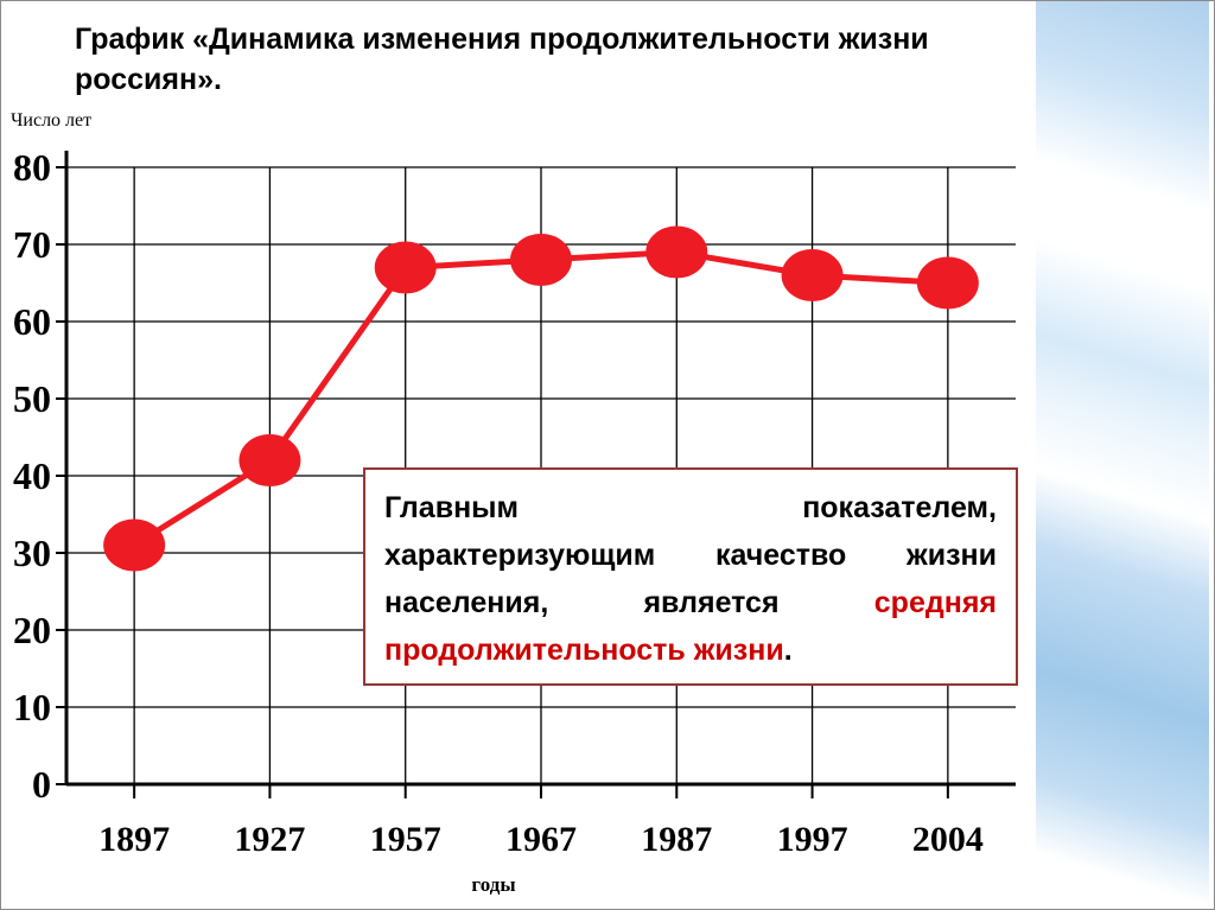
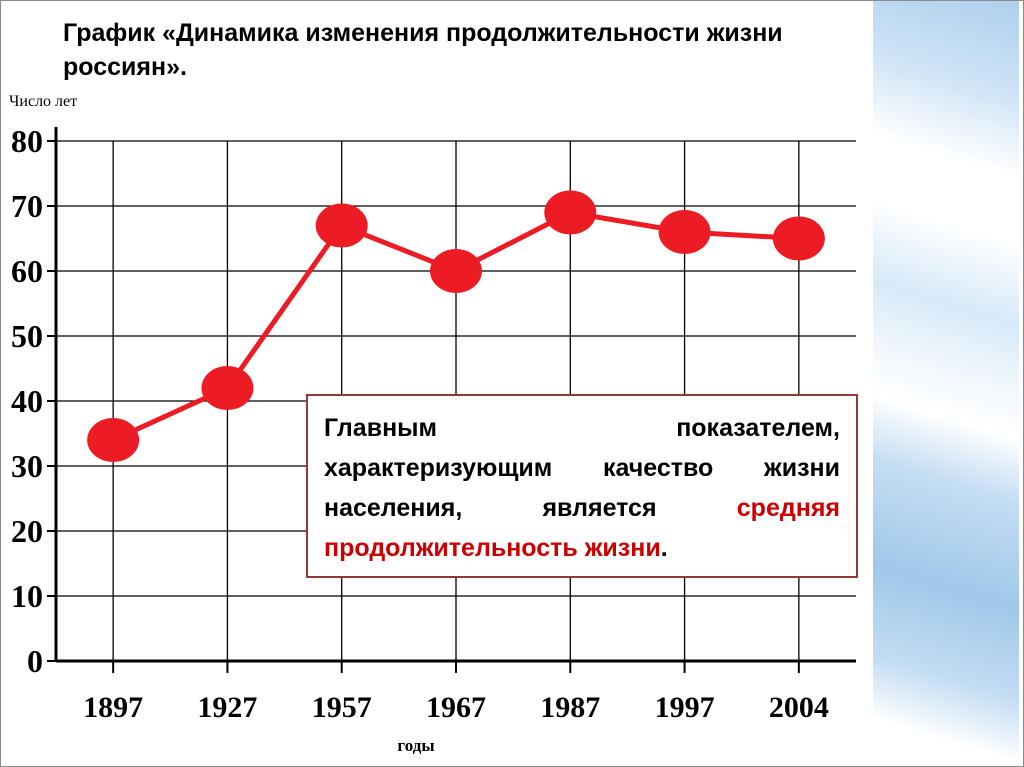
1897: 31 -> 34
1967: 68 -> 60
